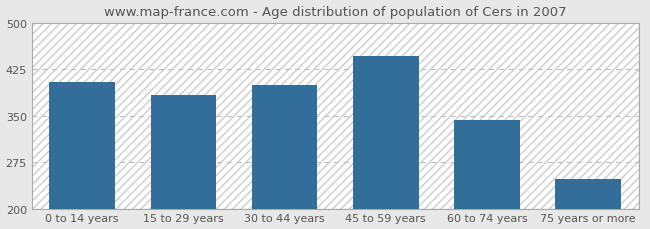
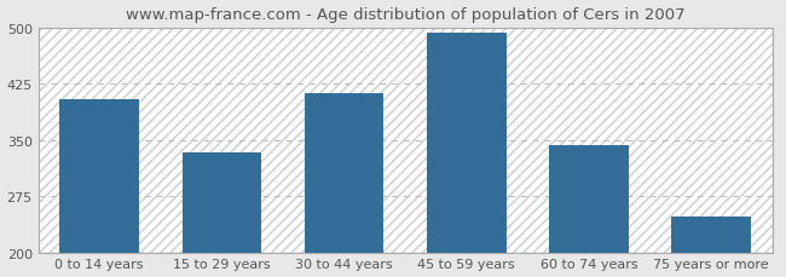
15 to 29 years: 384 -> 333
30 to 44 years: 400 -> 413
45 to 59 years: 446 -> 493
